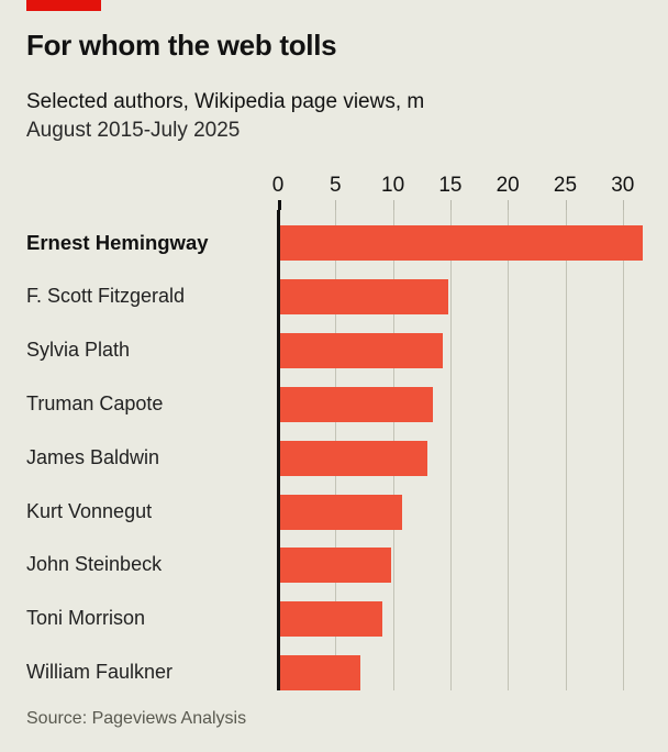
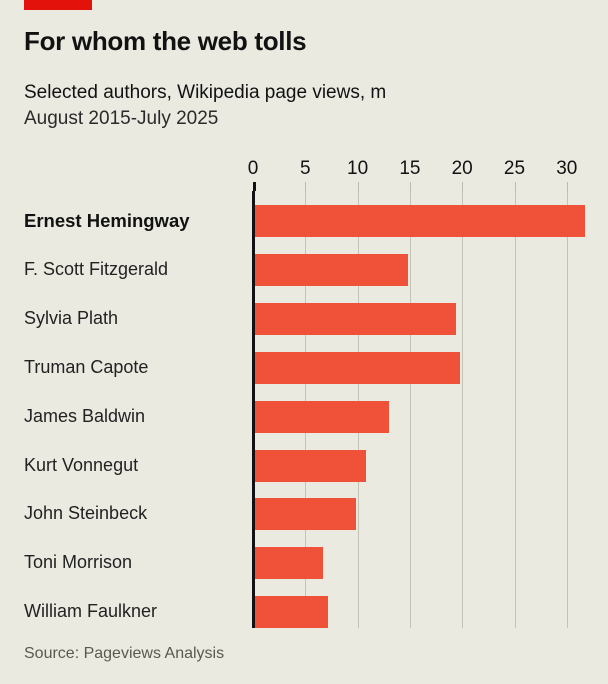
Sylvia Plath: 14.3 -> 19.4
Truman Capote: 13.5 -> 19.8
Toni Morrison: 9.1 -> 6.7
